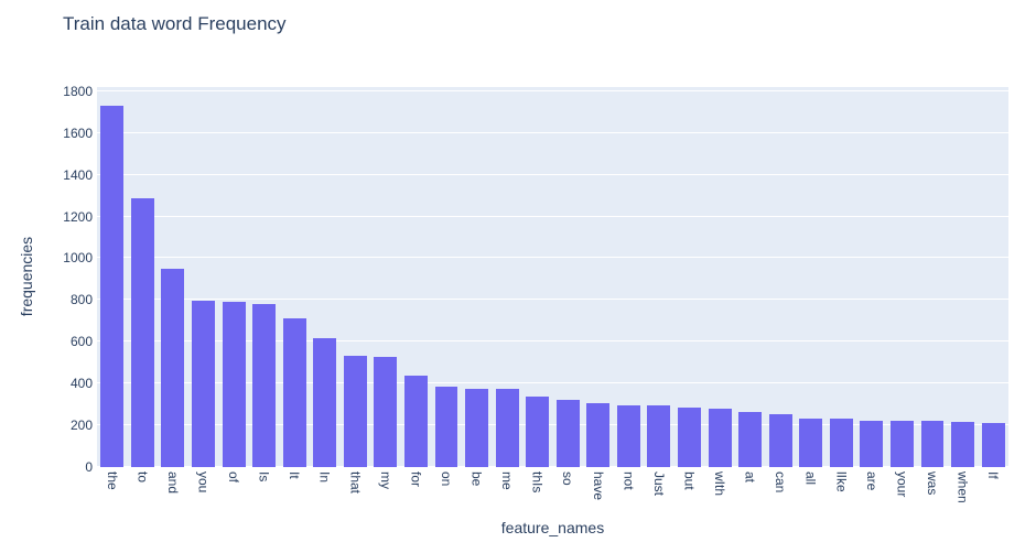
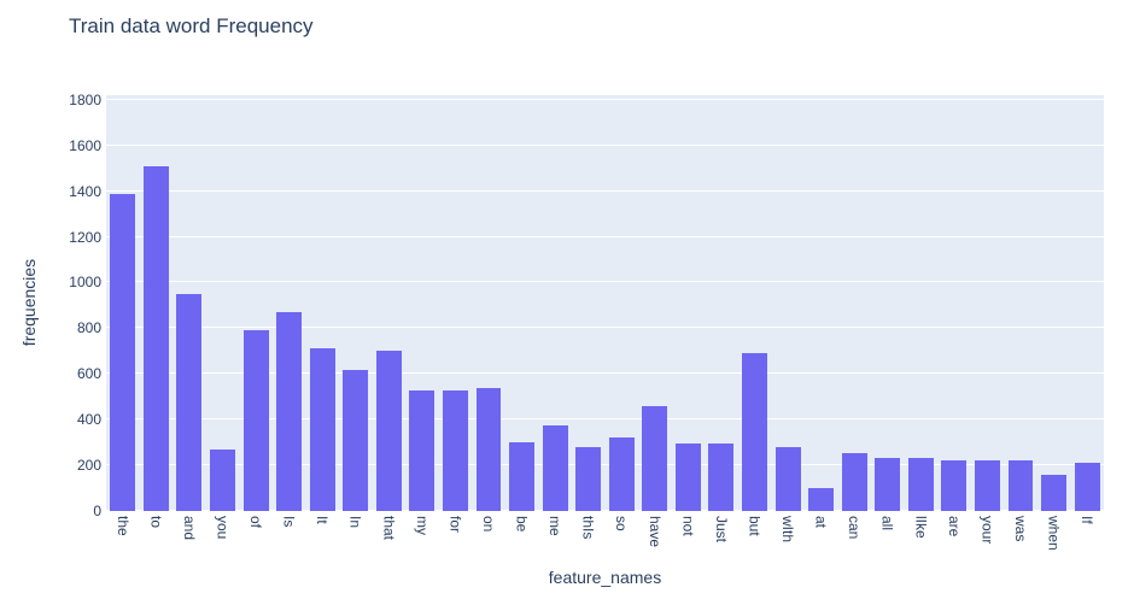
the: 1730 -> 1390
to: 1280 -> 1510
you: 800 -> 270
Is: 780 -> 870
that: 530 -> 700
for: 440 -> 530
on: 380 -> 540
be: 380 -> 300
thIs: 340 -> 280
have: 310 -> 460
but: 280 -> 690
at: 260 -> 100
when: 220 -> 160
